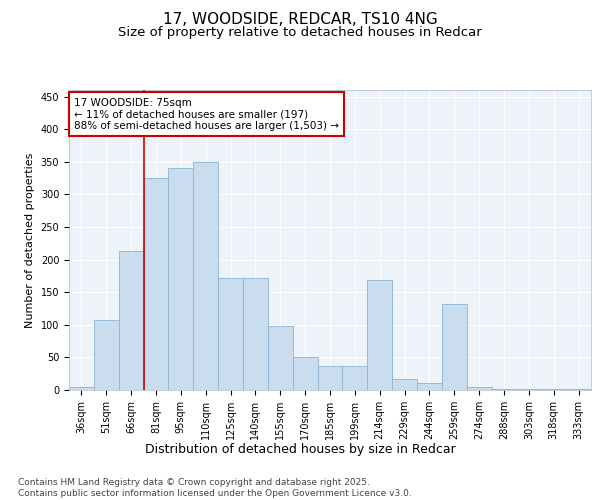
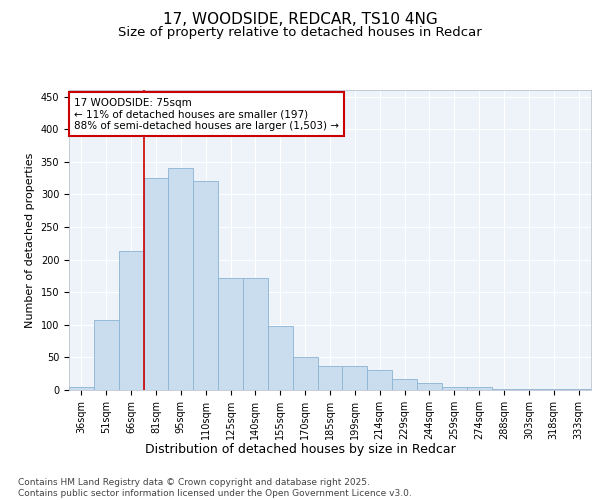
110sqm: 350 -> 320
214sqm: 168 -> 30
259sqm: 132 -> 5
